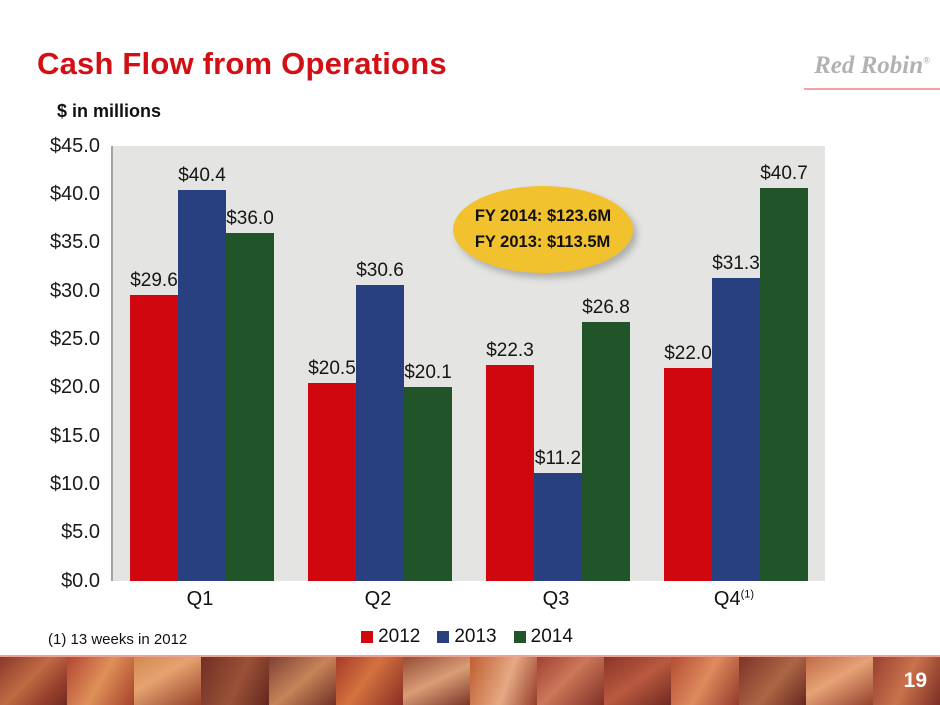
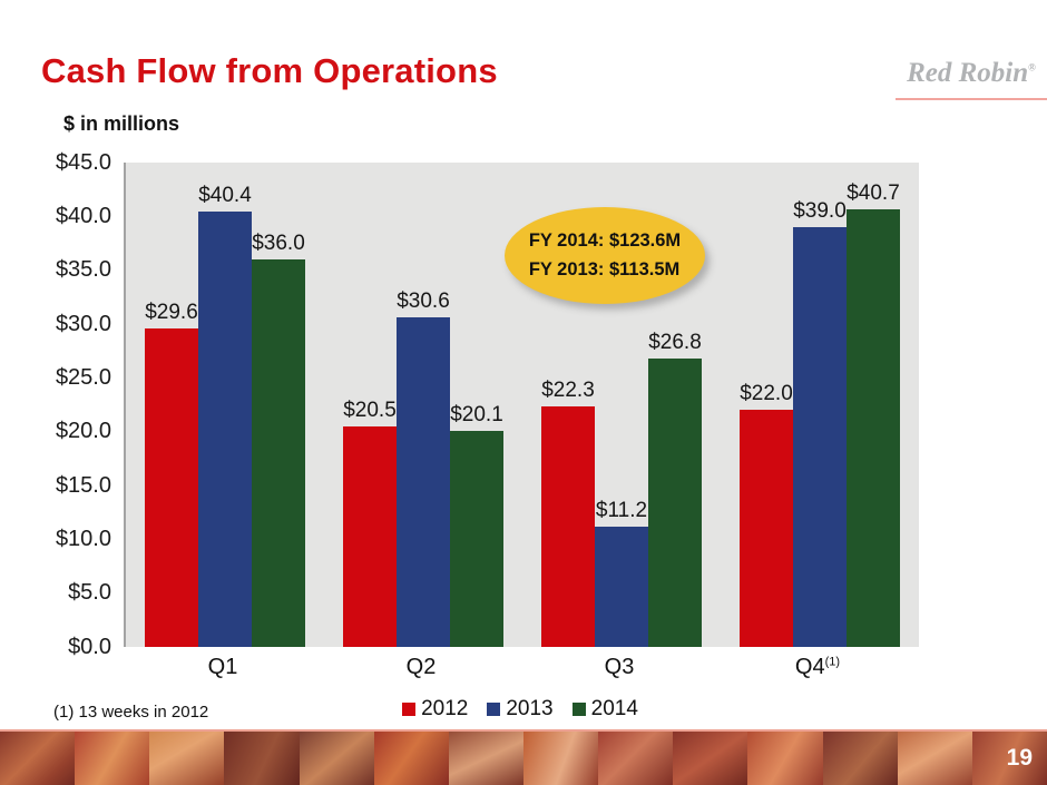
2013/Q4: $31.3 -> $39.0
